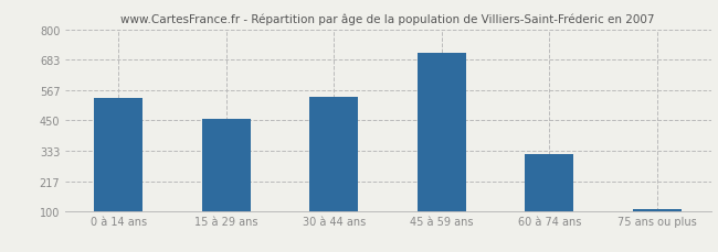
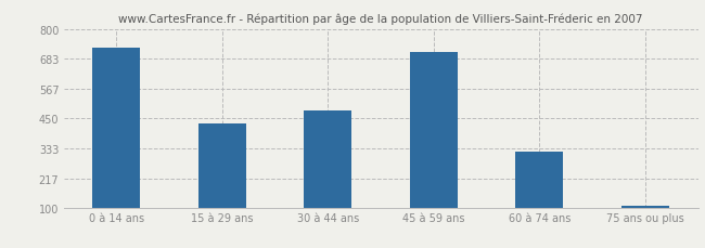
0 à 14 ans: 535 -> 725
15 à 29 ans: 457 -> 430
30 à 44 ans: 540 -> 480
